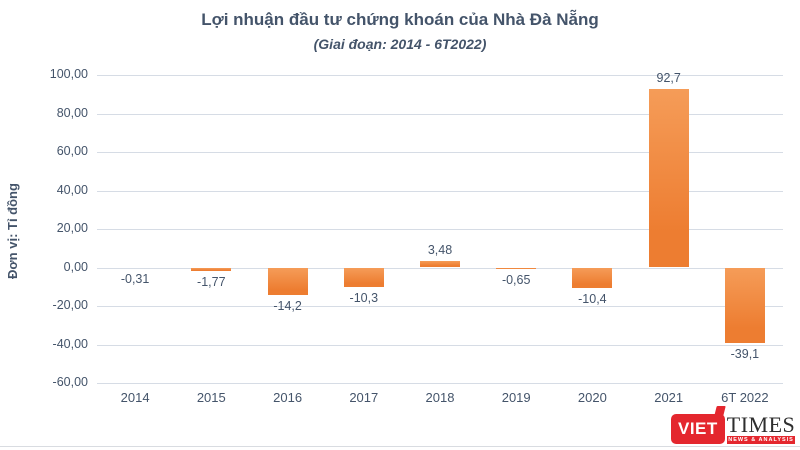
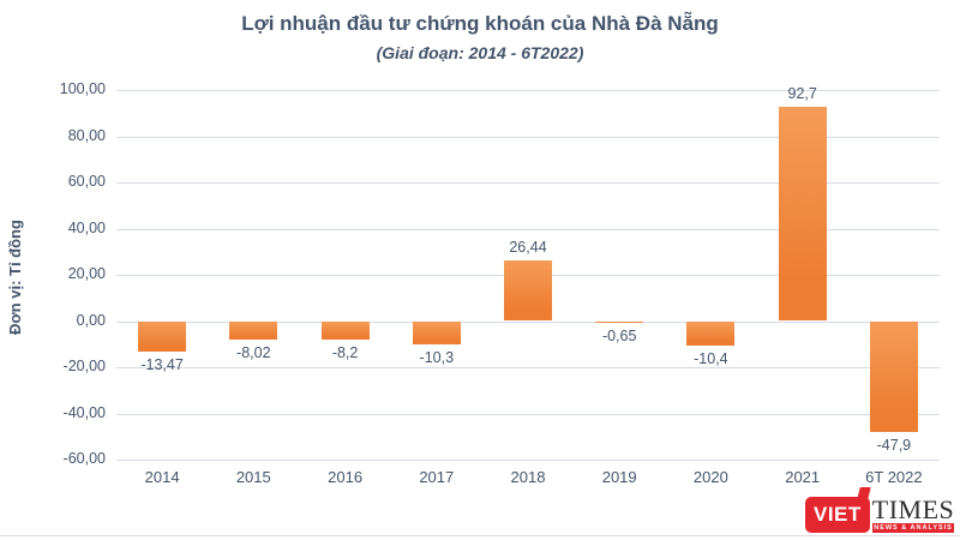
2014: -0,31 -> -13,47
2015: -1,77 -> -8,02
2016: -14,2 -> -8,2
2018: 3,48 -> 26,44
6T 2022: -39,1 -> -47,9
